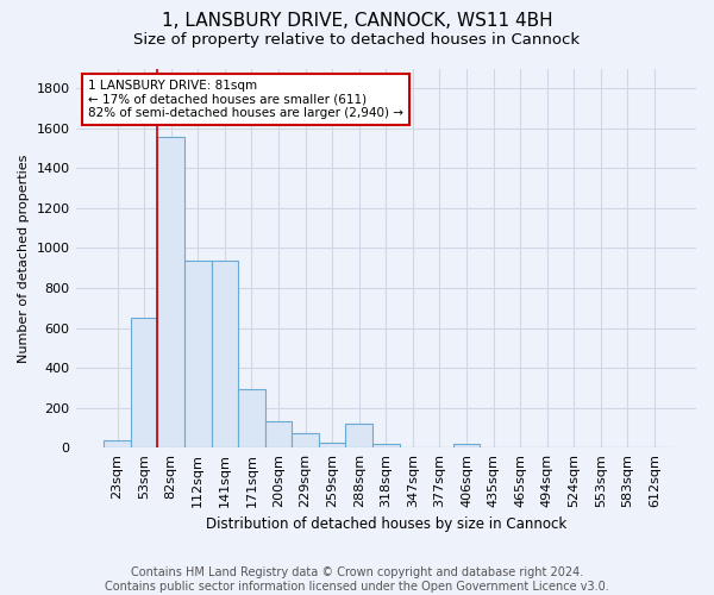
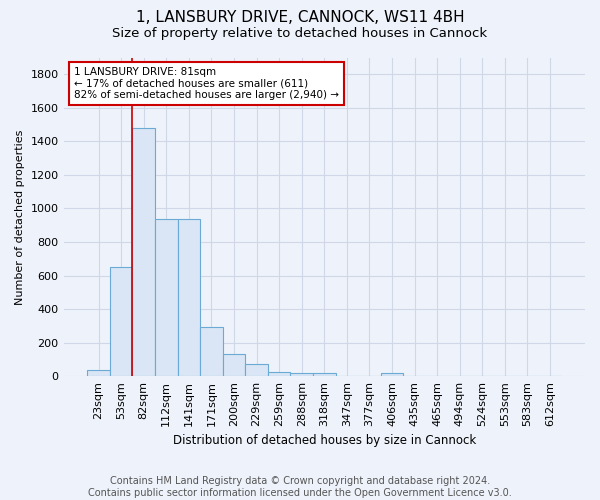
82sqm: 1560 -> 1480
288sqm: 120 -> 20
